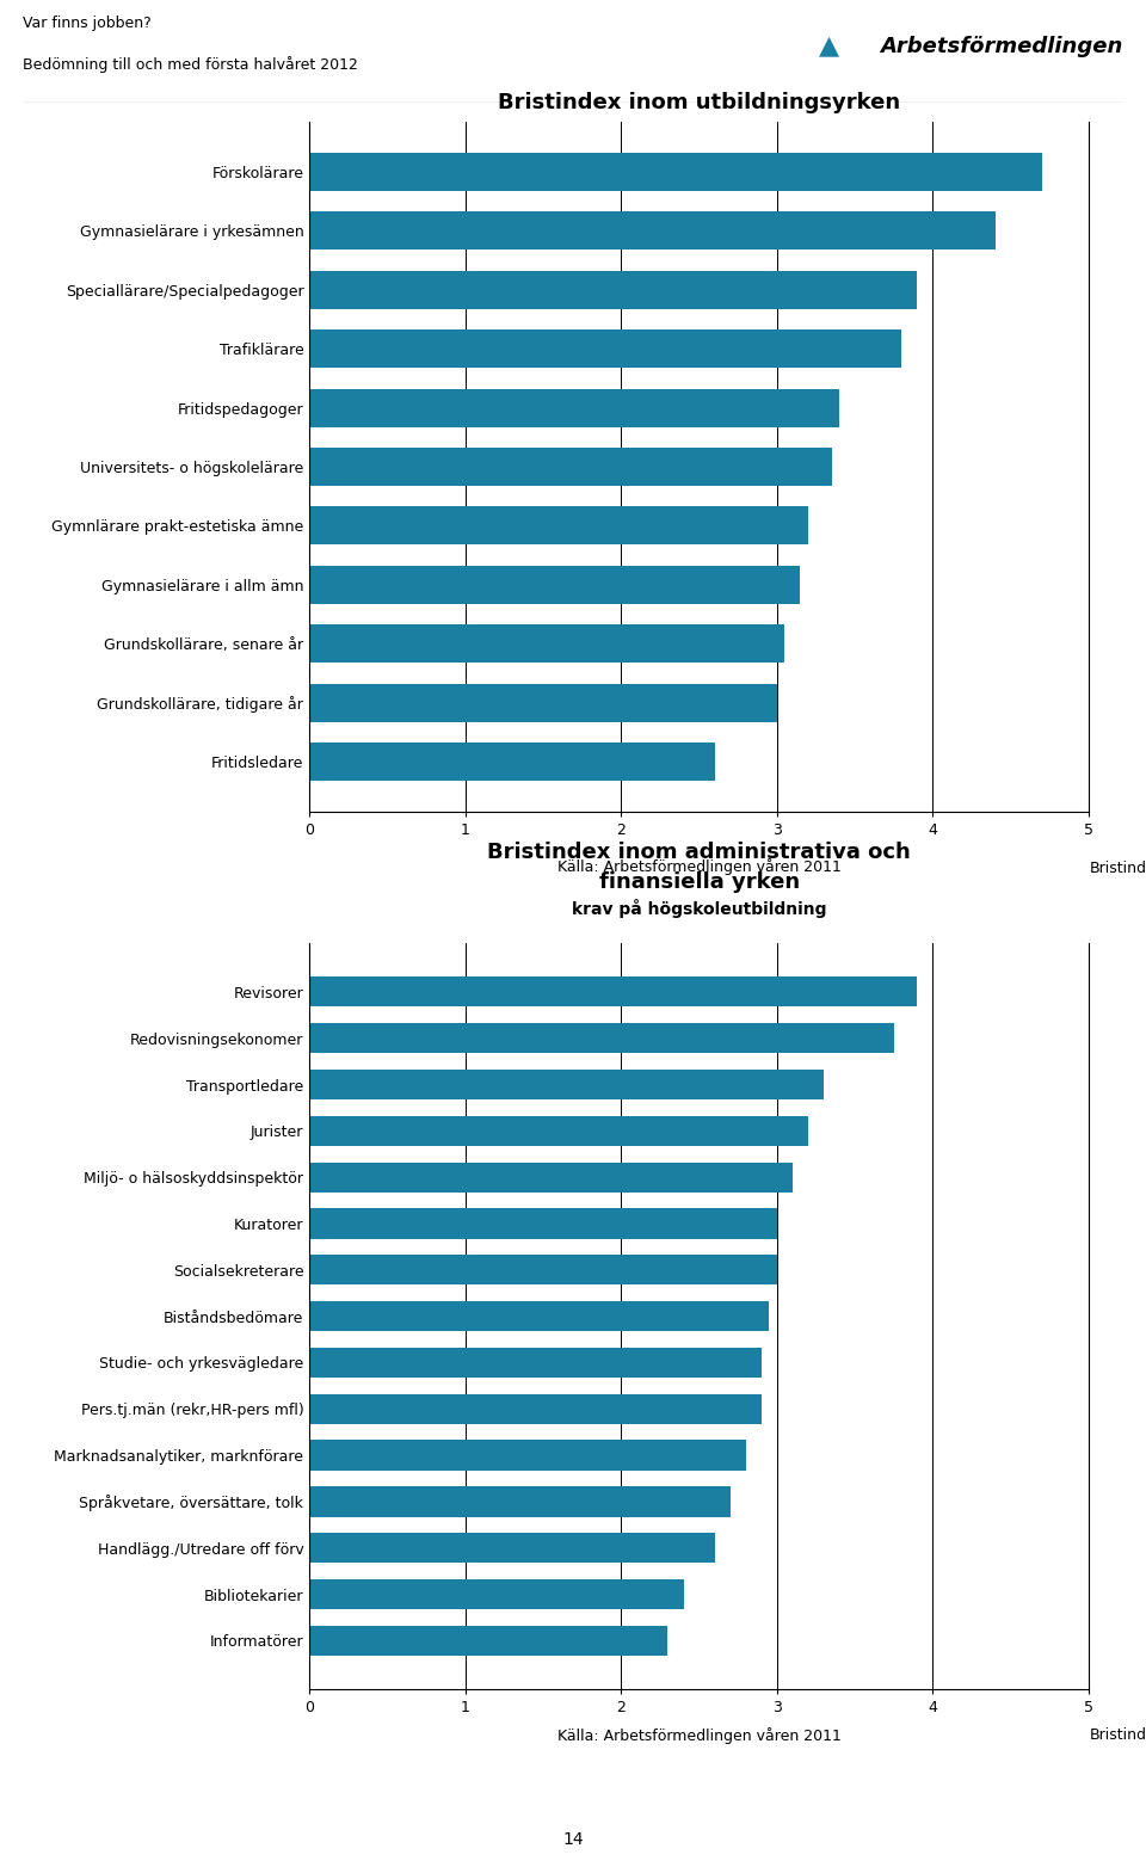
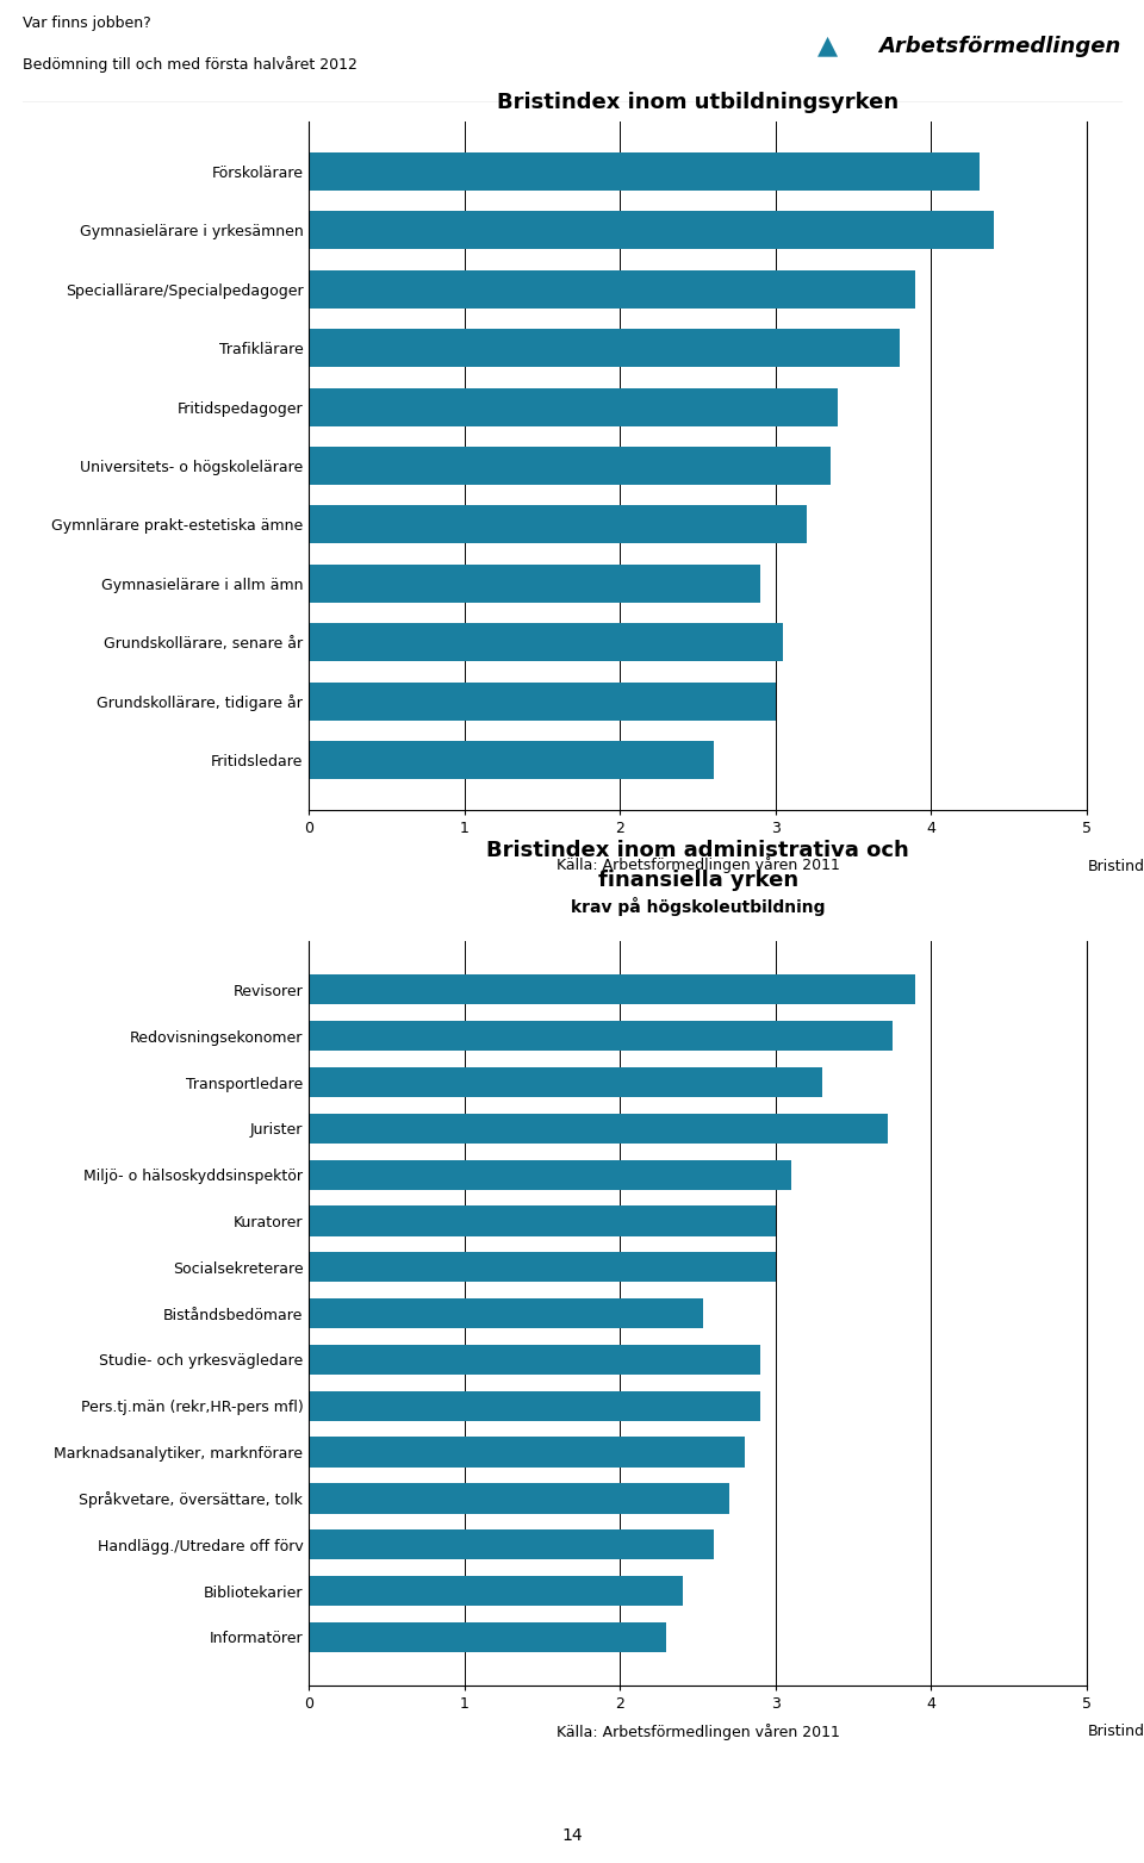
Bristindex inom utbildningsyrken/Förskolärare: 4.70 -> 4.31
Bristindex inom utbildningsyrken/Gymnasielärare i allm ämn: 3.15 -> 2.90
Jurister: 3.20 -> 3.72
Biståndsbedömare: 2.95 -> 2.53
